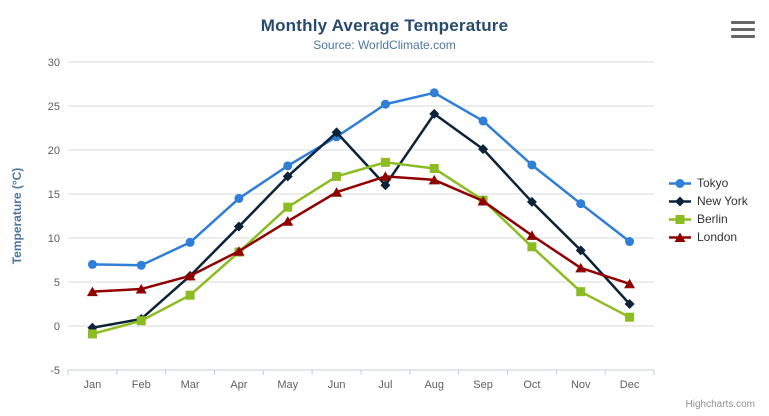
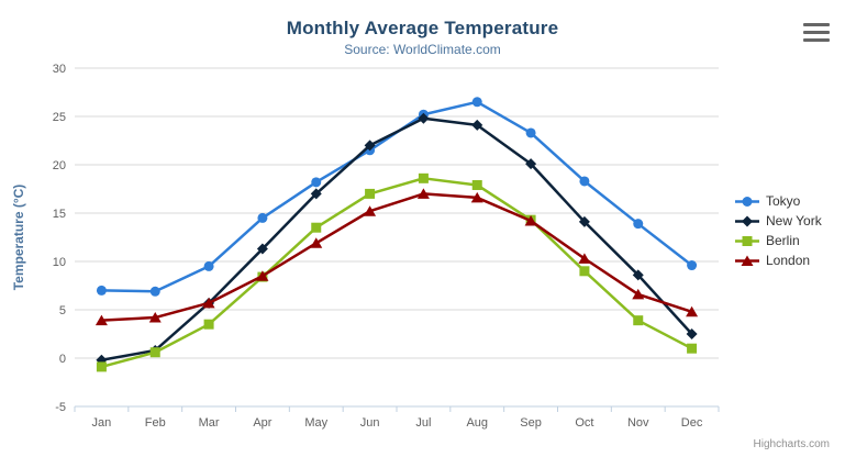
New York/Jul: 16 -> 25
